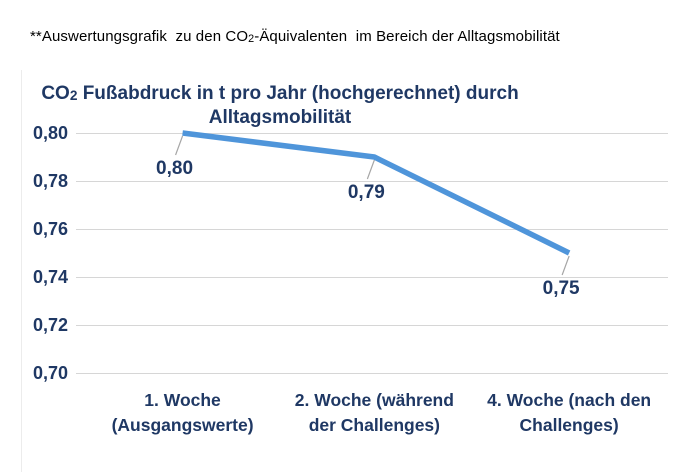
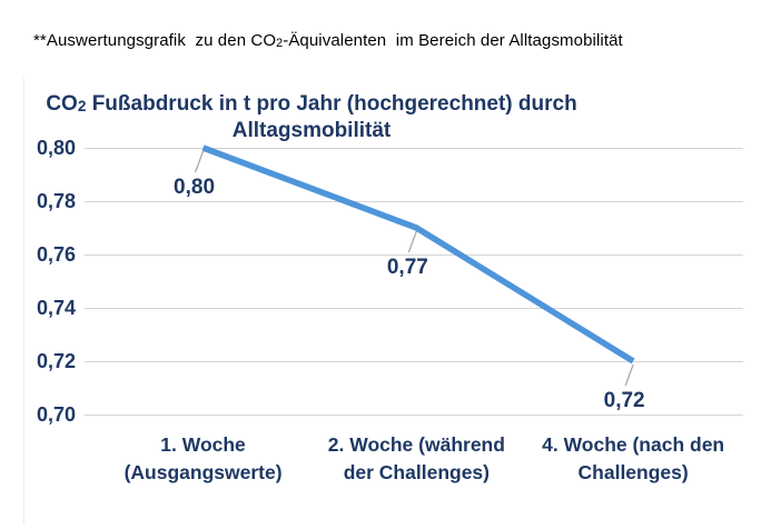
2. Woche (während der Challenges): 0,79 -> 0,77
4. Woche (nach den Challenges): 0,75 -> 0,72
